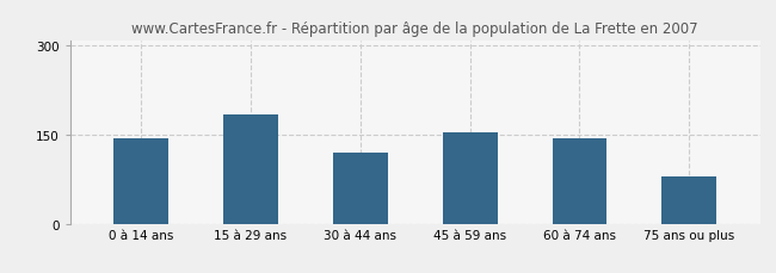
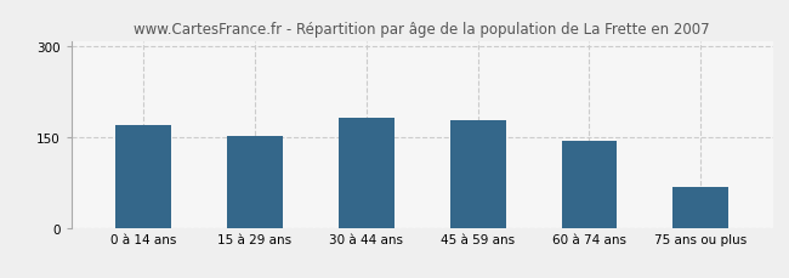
0 à 14 ans: 145 -> 170
15 à 29 ans: 185 -> 153
30 à 44 ans: 120 -> 182
45 à 59 ans: 155 -> 178
75 ans ou plus: 80 -> 68
